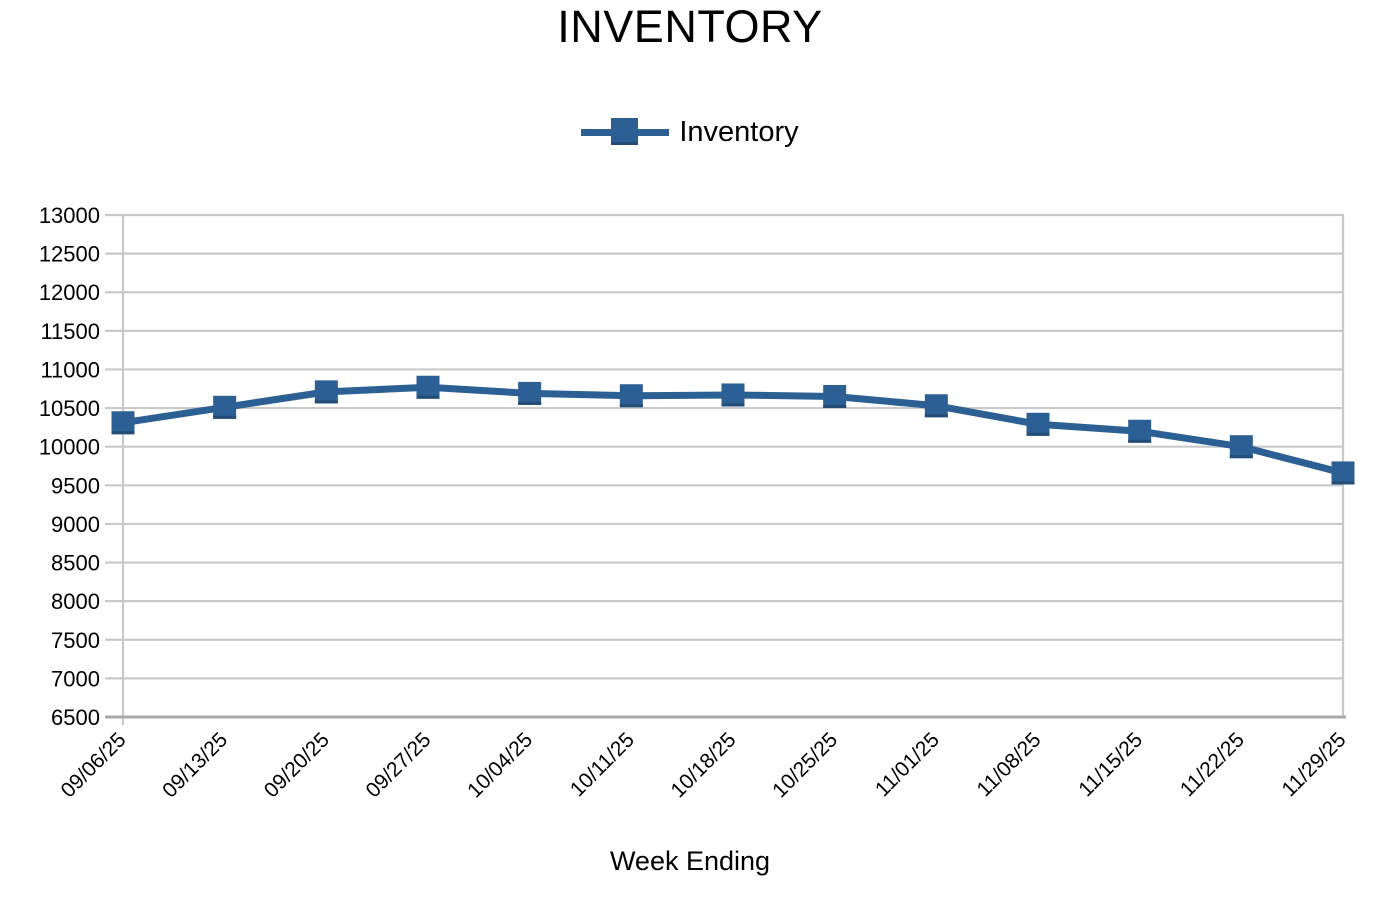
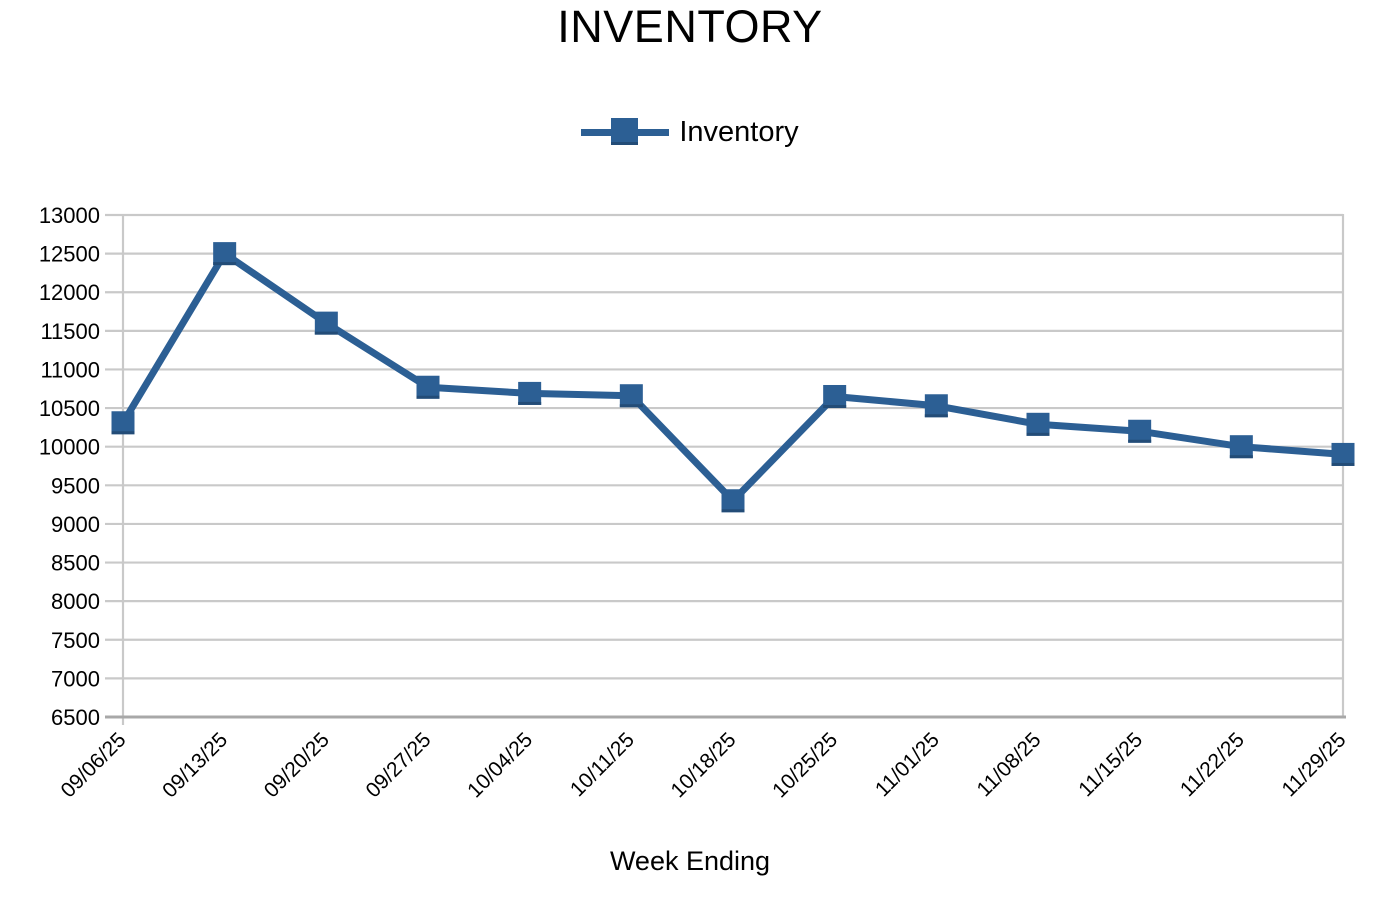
09/13/25: 10500 -> 12500
09/20/25: 10700 -> 11600
10/18/25: 10700 -> 9300
11/29/25: 9700 -> 9900
